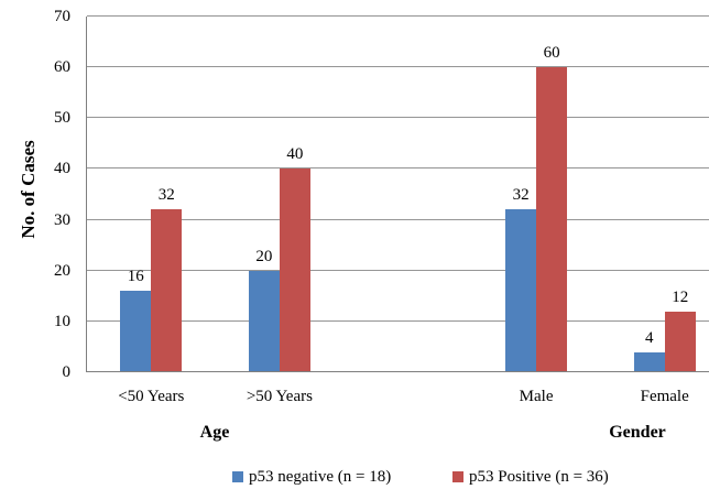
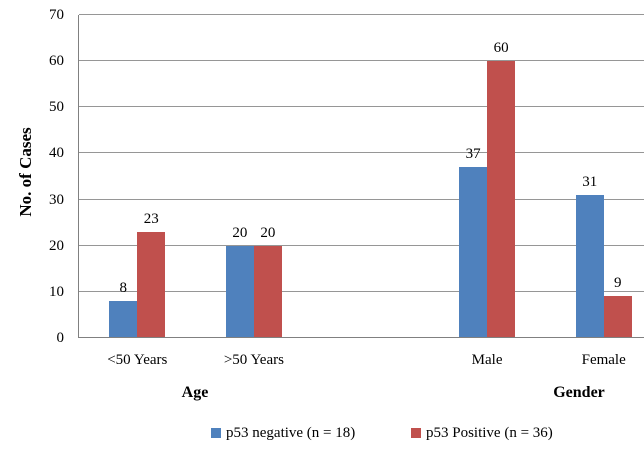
p53 negative (n = 18)/<50 Years: 16 -> 8
p53 Positive (n = 36)/<50 Years: 32 -> 23
p53 Positive (n = 36)/>50 Years: 40 -> 20
p53 negative (n = 18)/Male: 32 -> 37
p53 negative (n = 18)/Female: 4 -> 31
p53 Positive (n = 36)/Female: 12 -> 9
